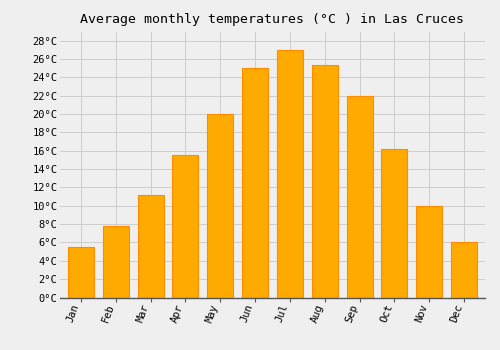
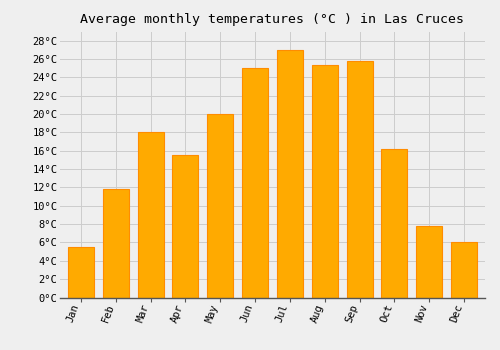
Feb: 7.8°C -> 11.8°C
Mar: 11.2°C -> 18.0°C
Sep: 22.0°C -> 25.8°C
Nov: 10.0°C -> 7.8°C
